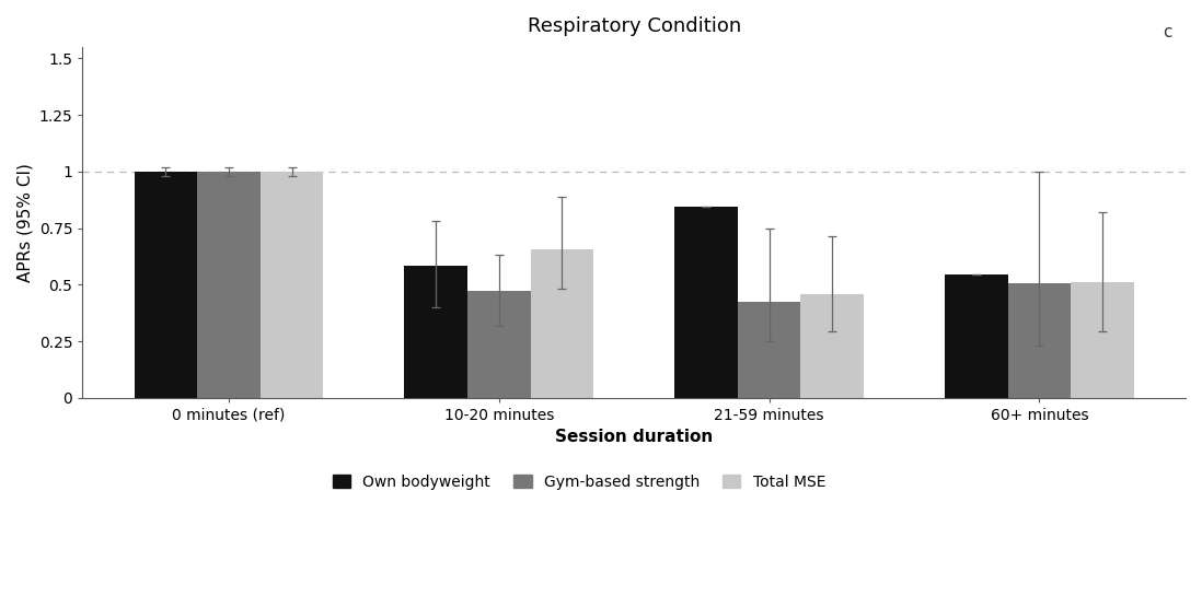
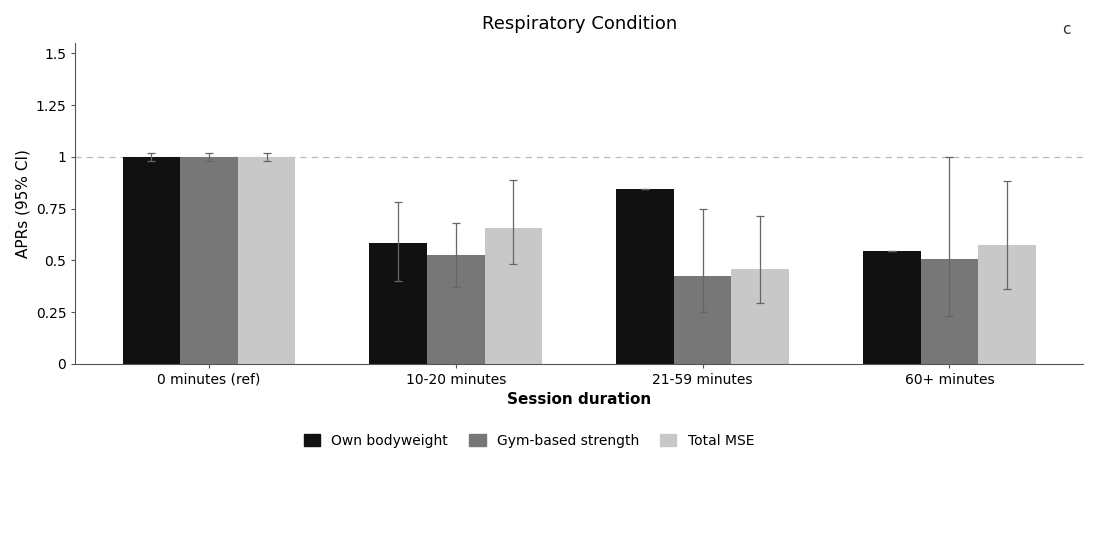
Gym-based strength/10-20 minutes: 0.475 -> 0.525
Total MSE/60+ minutes: 0.510 -> 0.575
